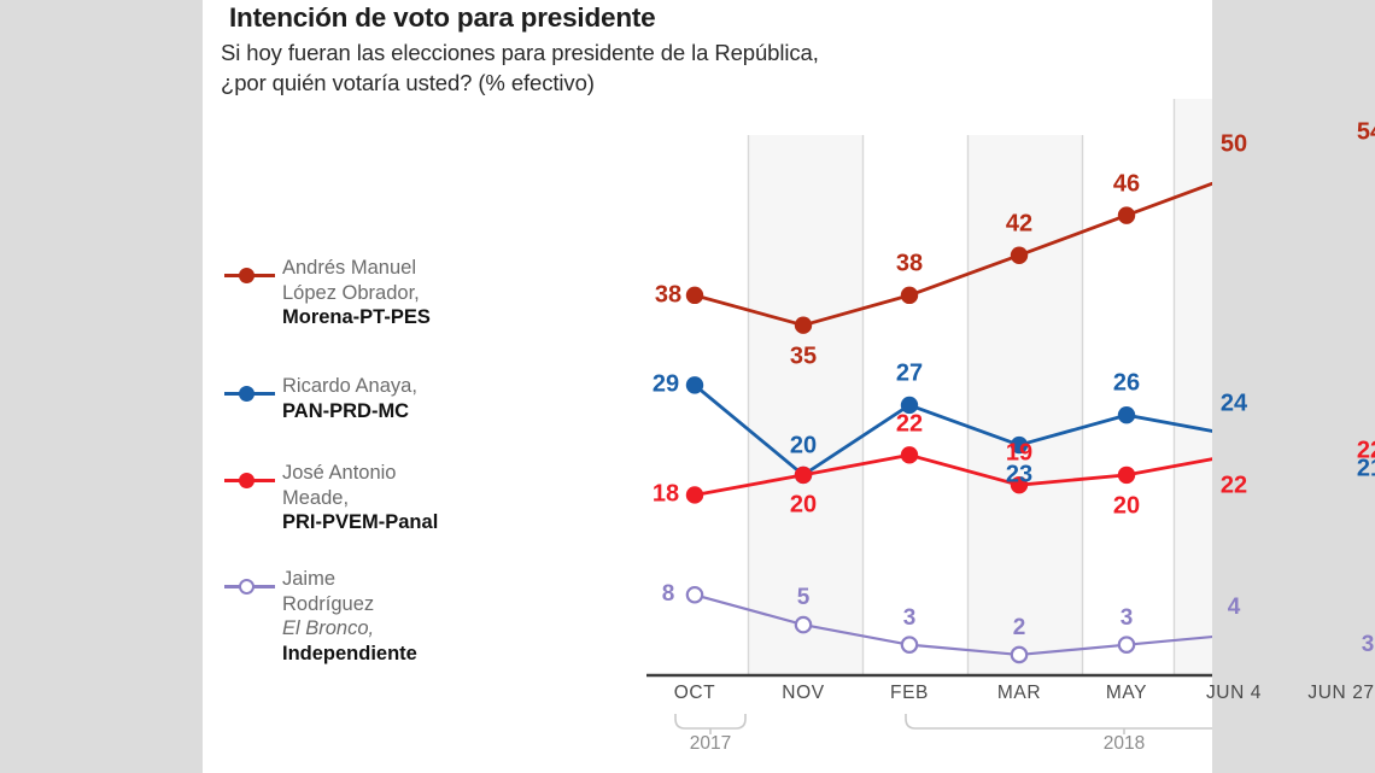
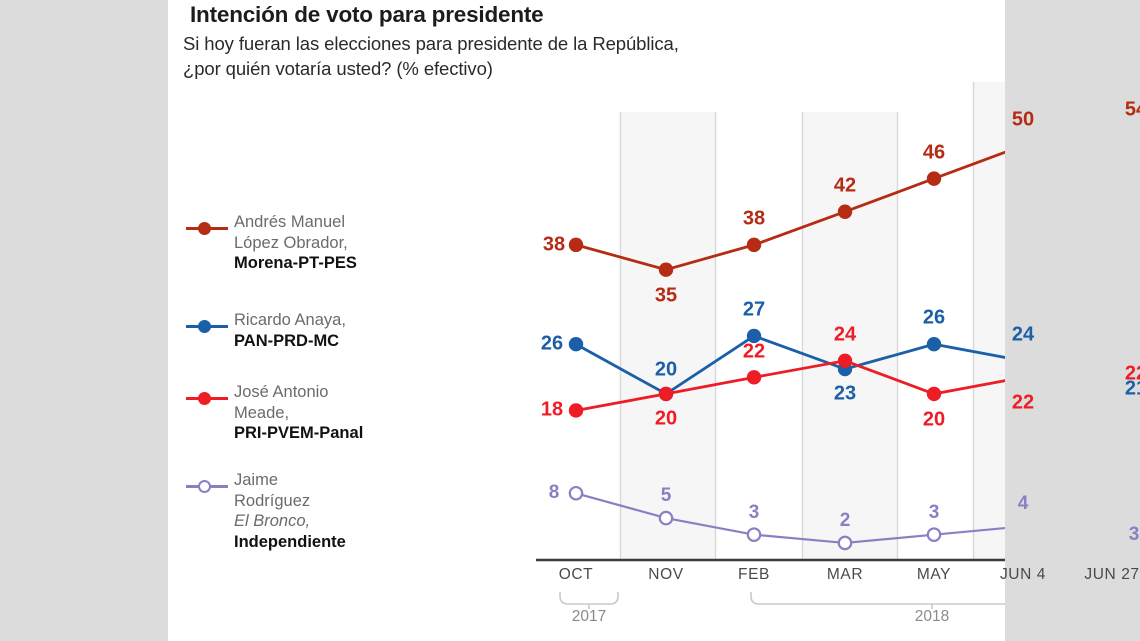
Ricardo Anaya, PAN-PRD-MC/OCT: 29 -> 26
José Antonio Meade, PRI-PVEM-Panal/MAR: 19 -> 24
